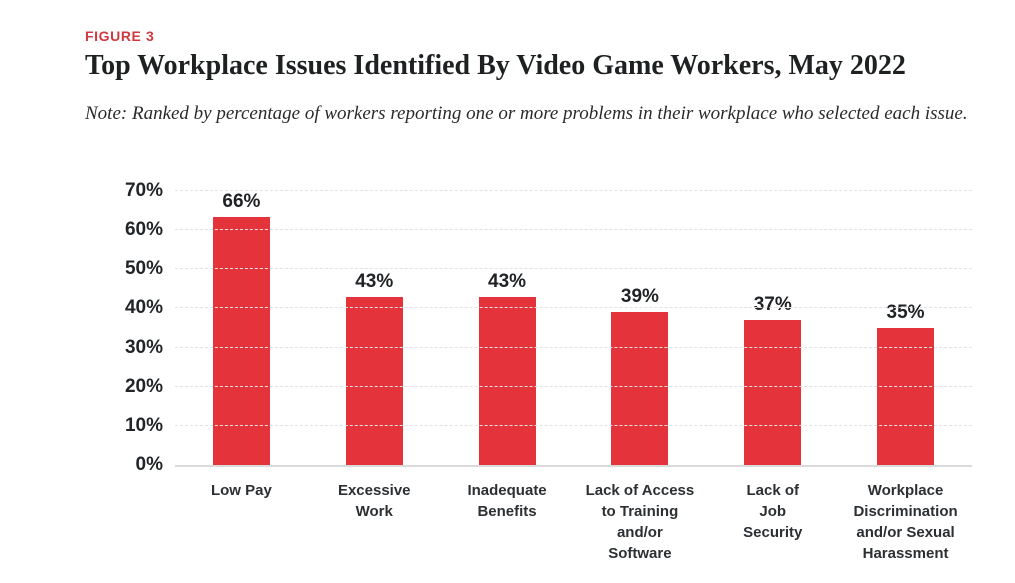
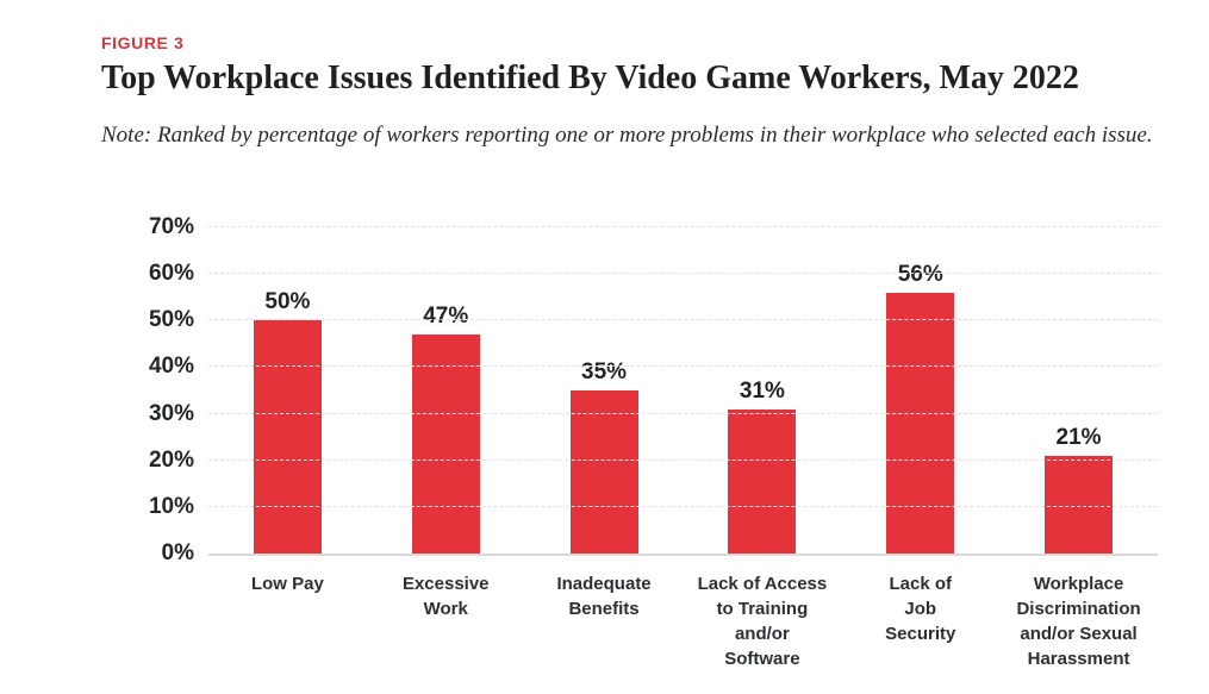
Low Pay: 66% -> 50%
Excessive Work: 43% -> 47%
Inadequate Benefits: 43% -> 35%
Lack of Access to Training and/or Software: 39% -> 31%
Lack of Job Security: 37% -> 56%
Workplace Discrimination and/or Sexual Harassment: 35% -> 21%
